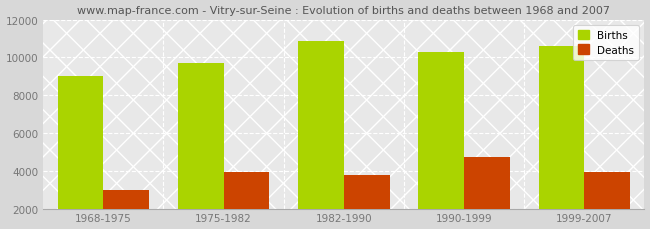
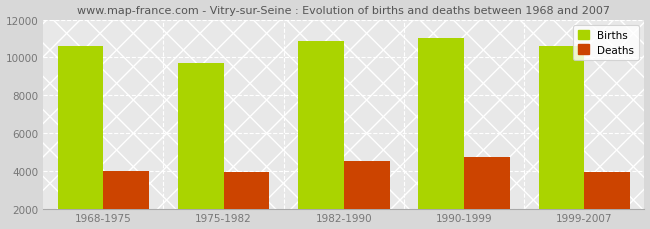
Births/1968-1975: 9000 -> 10600
Deaths/1968-1975: 3000 -> 4000
Deaths/1982-1990: 3800 -> 4500
Births/1990-1999: 10300 -> 11000
